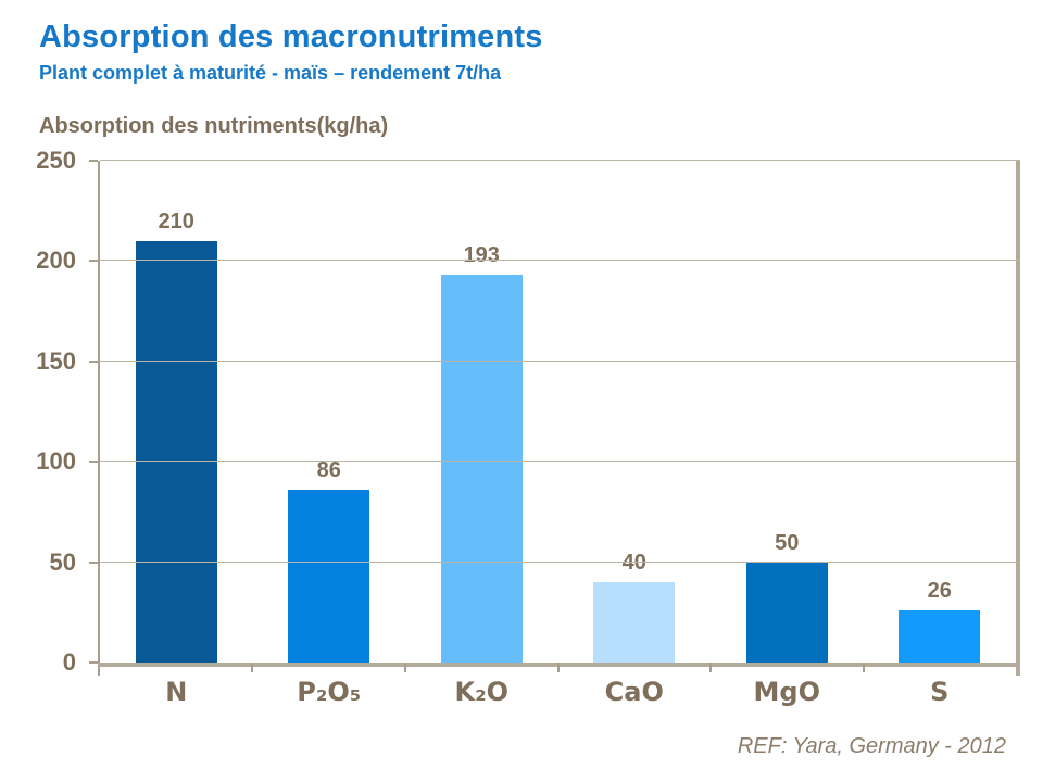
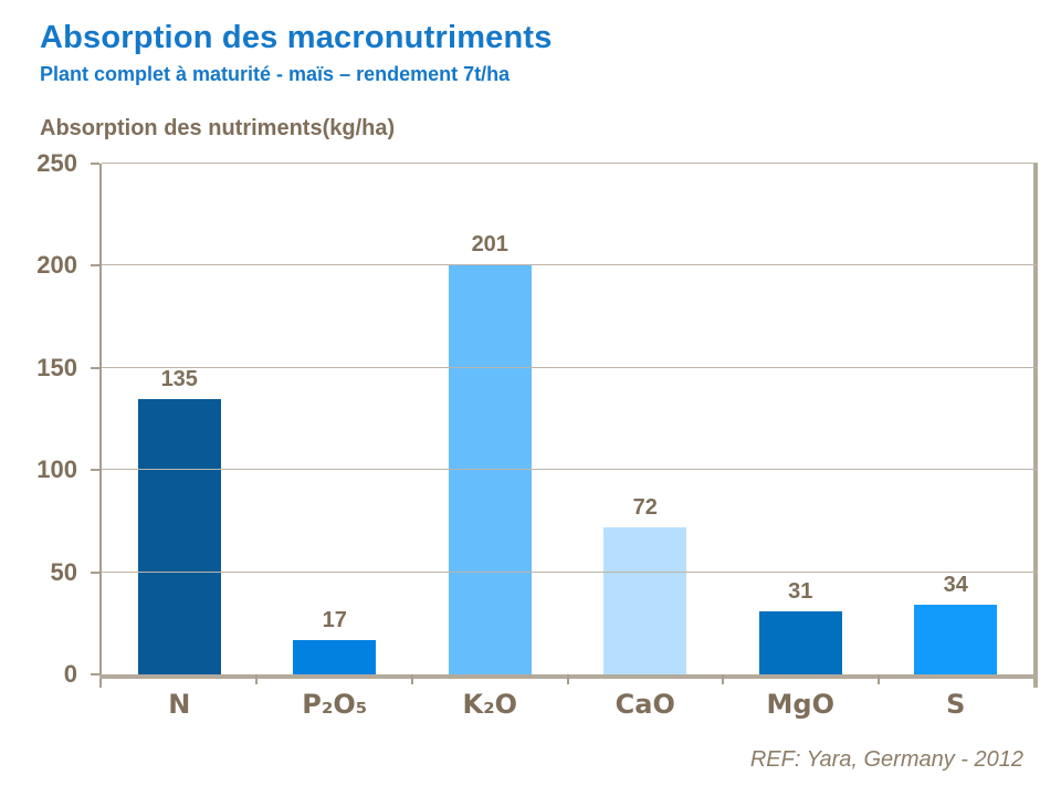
N: 210 -> 135
P₂O₅: 86 -> 17
K₂O: 193 -> 201
CaO: 40 -> 72
MgO: 50 -> 31
S: 26 -> 34
